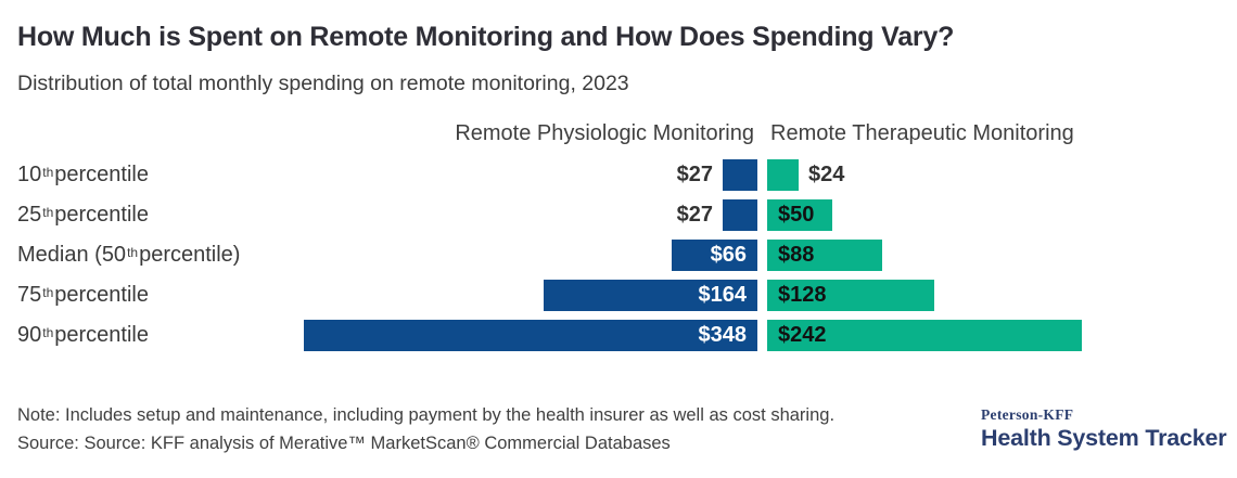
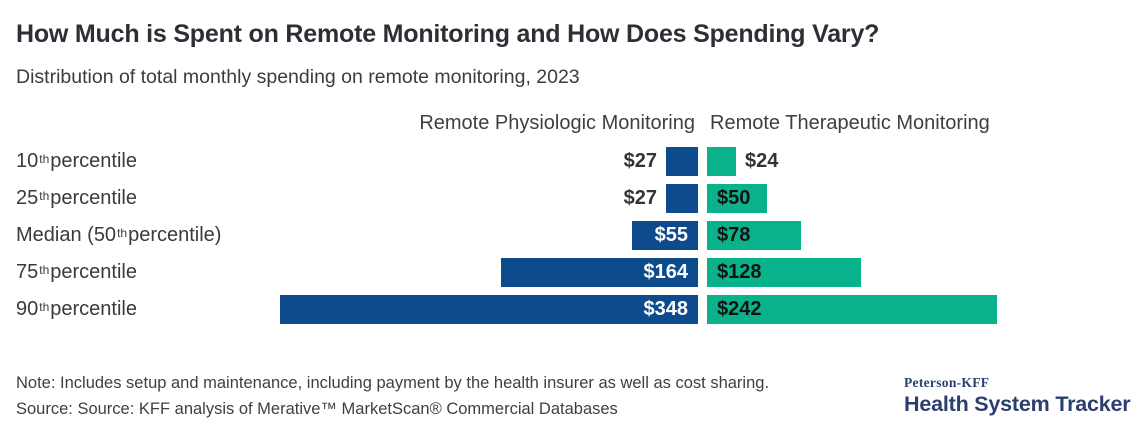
Remote Physiologic Monitoring/Median (50th percentile): $66 -> $55
Remote Therapeutic Monitoring/Median (50th percentile): $88 -> $78
